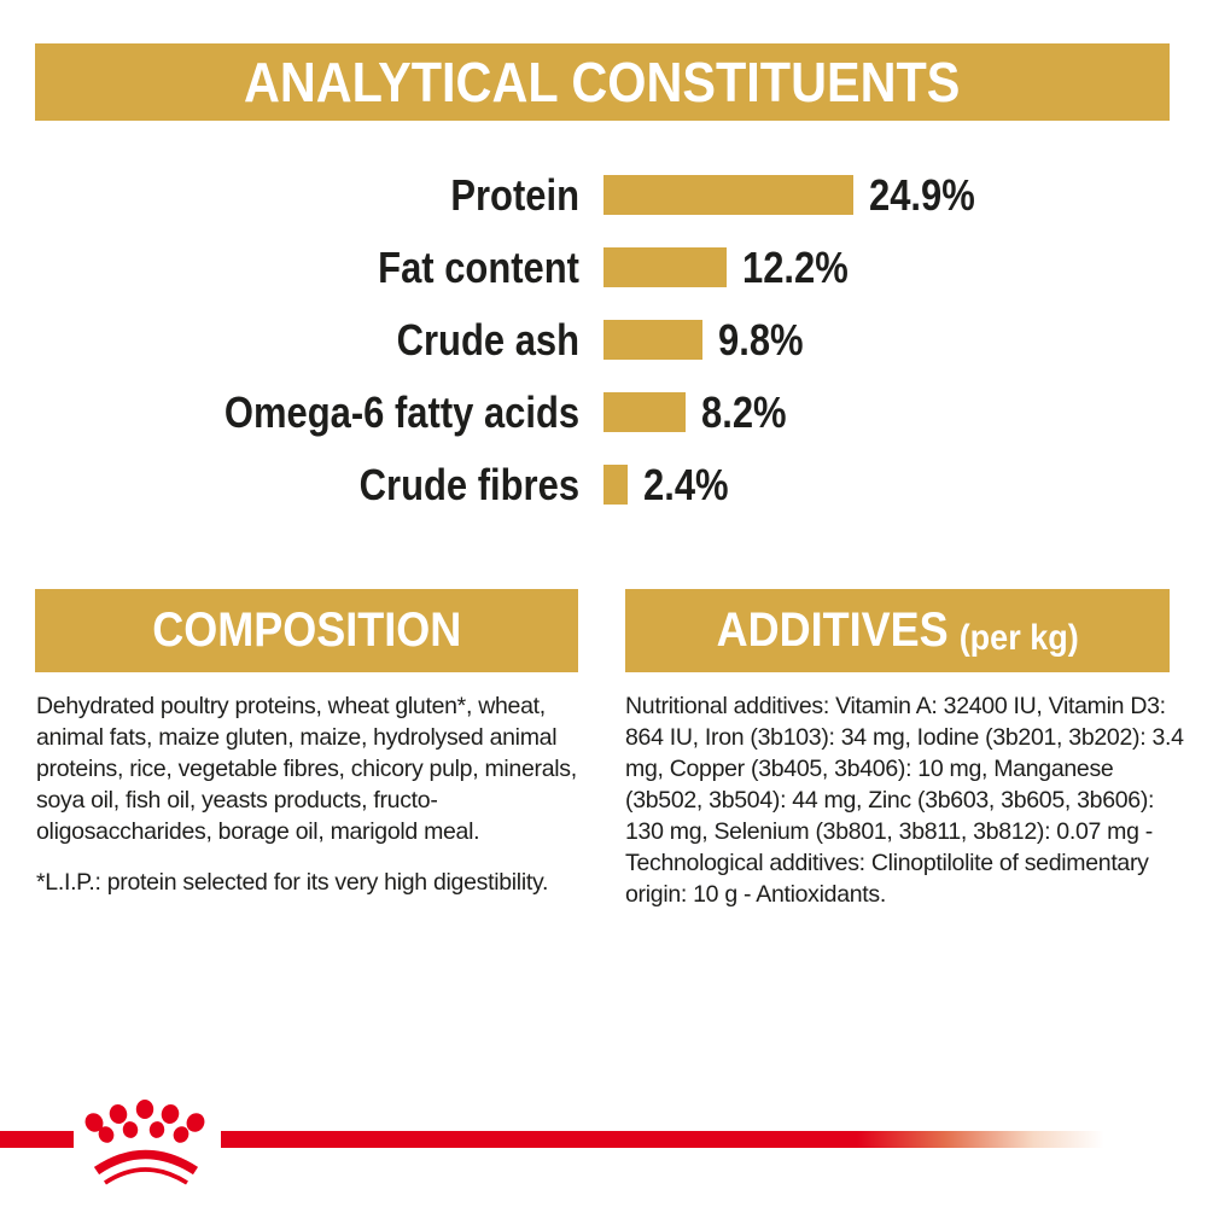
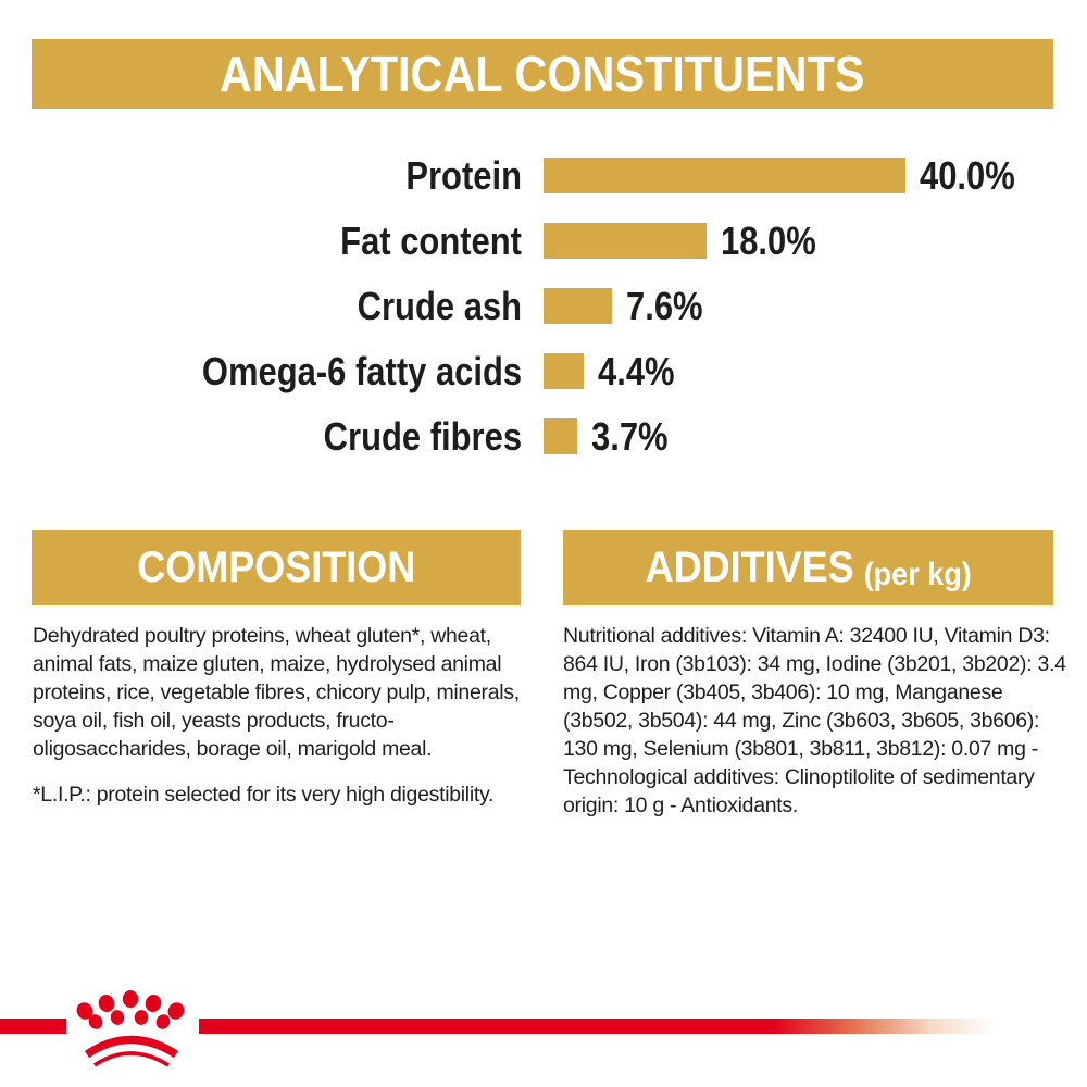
Protein: 24.9% -> 40.0%
Fat content: 12.2% -> 18.0%
Crude ash: 9.8% -> 7.6%
Omega-6 fatty acids: 8.2% -> 4.4%
Crude fibres: 2.4% -> 3.7%
